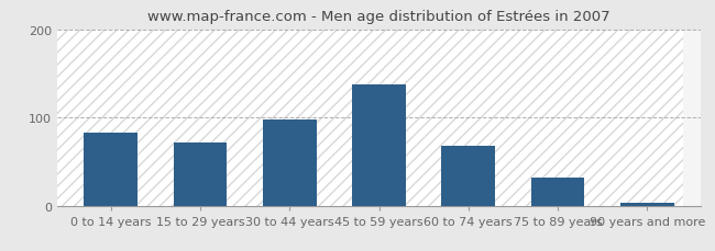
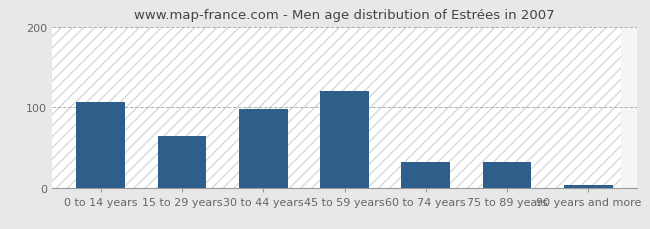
0 to 14 years: 83 -> 106
15 to 29 years: 72 -> 64
45 to 59 years: 137 -> 120
60 to 74 years: 68 -> 32
